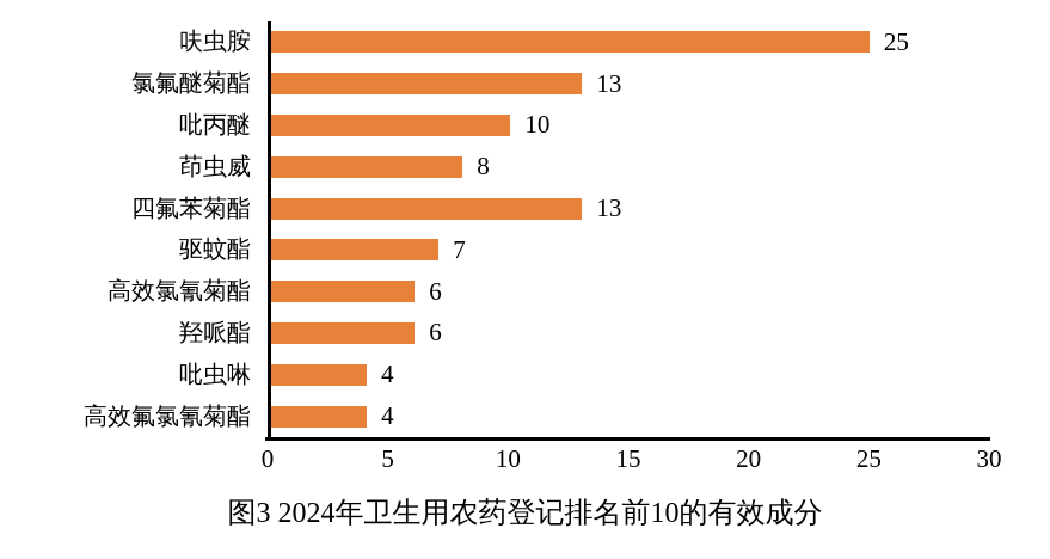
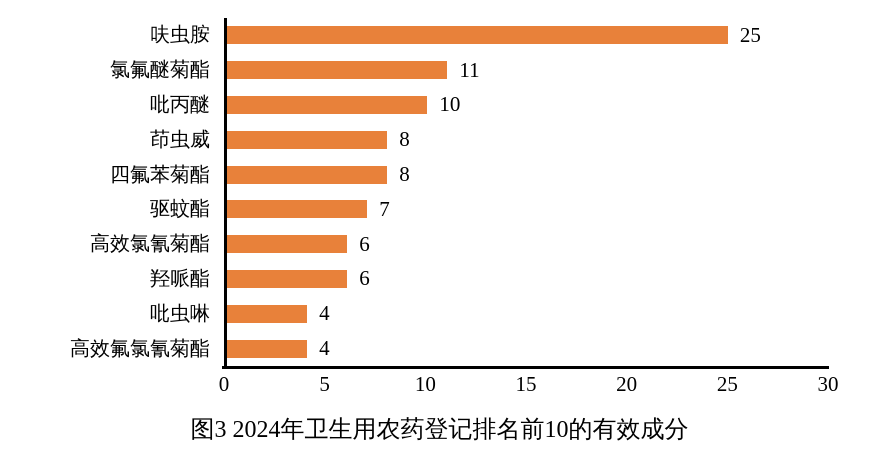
氯氟醚菊酯: 13 -> 11
四氟苯菊酯: 13 -> 8
